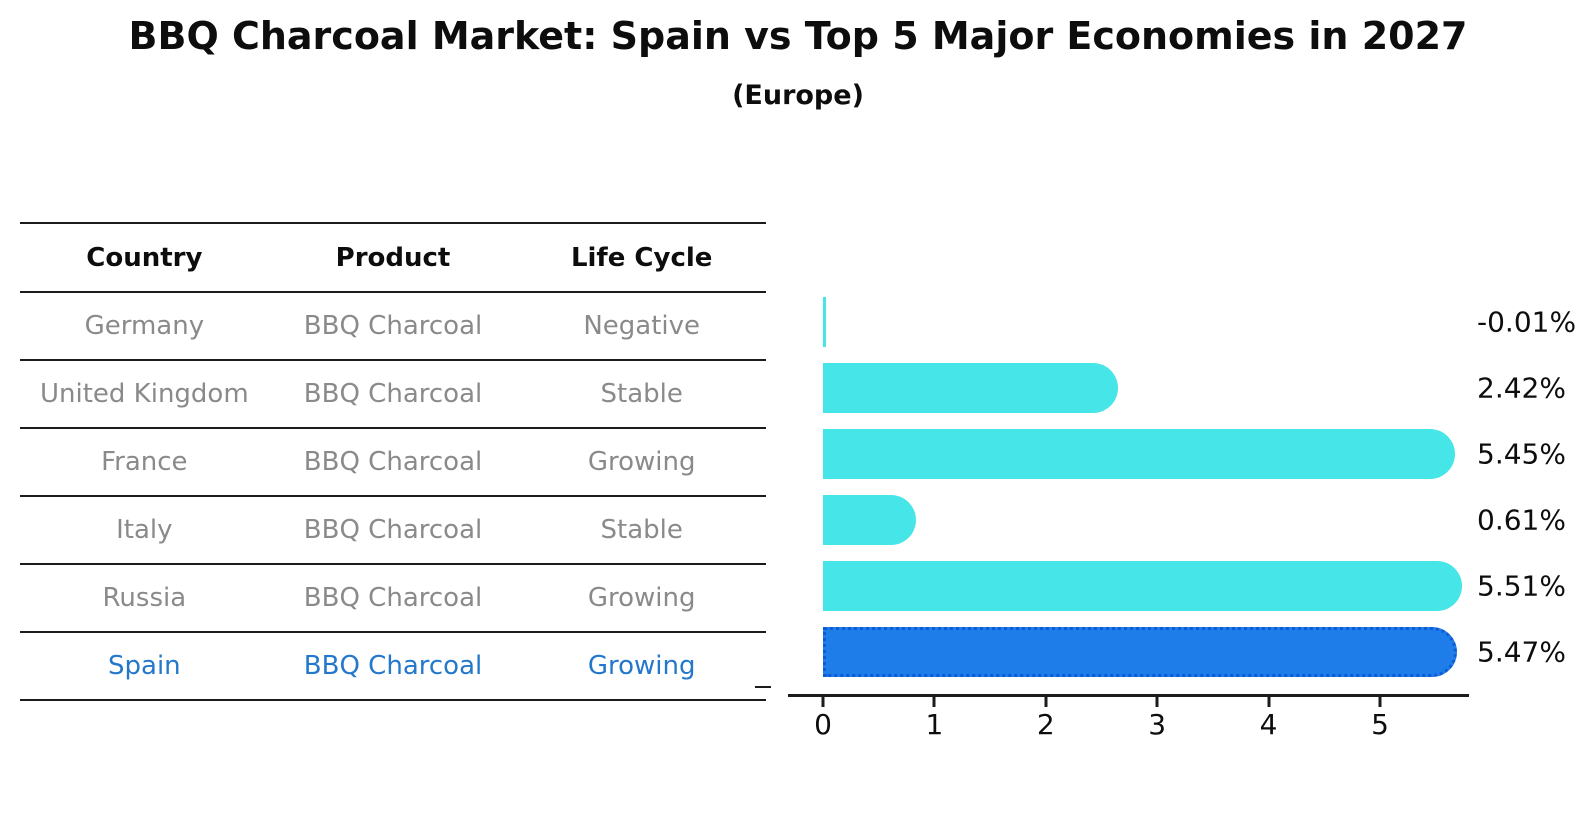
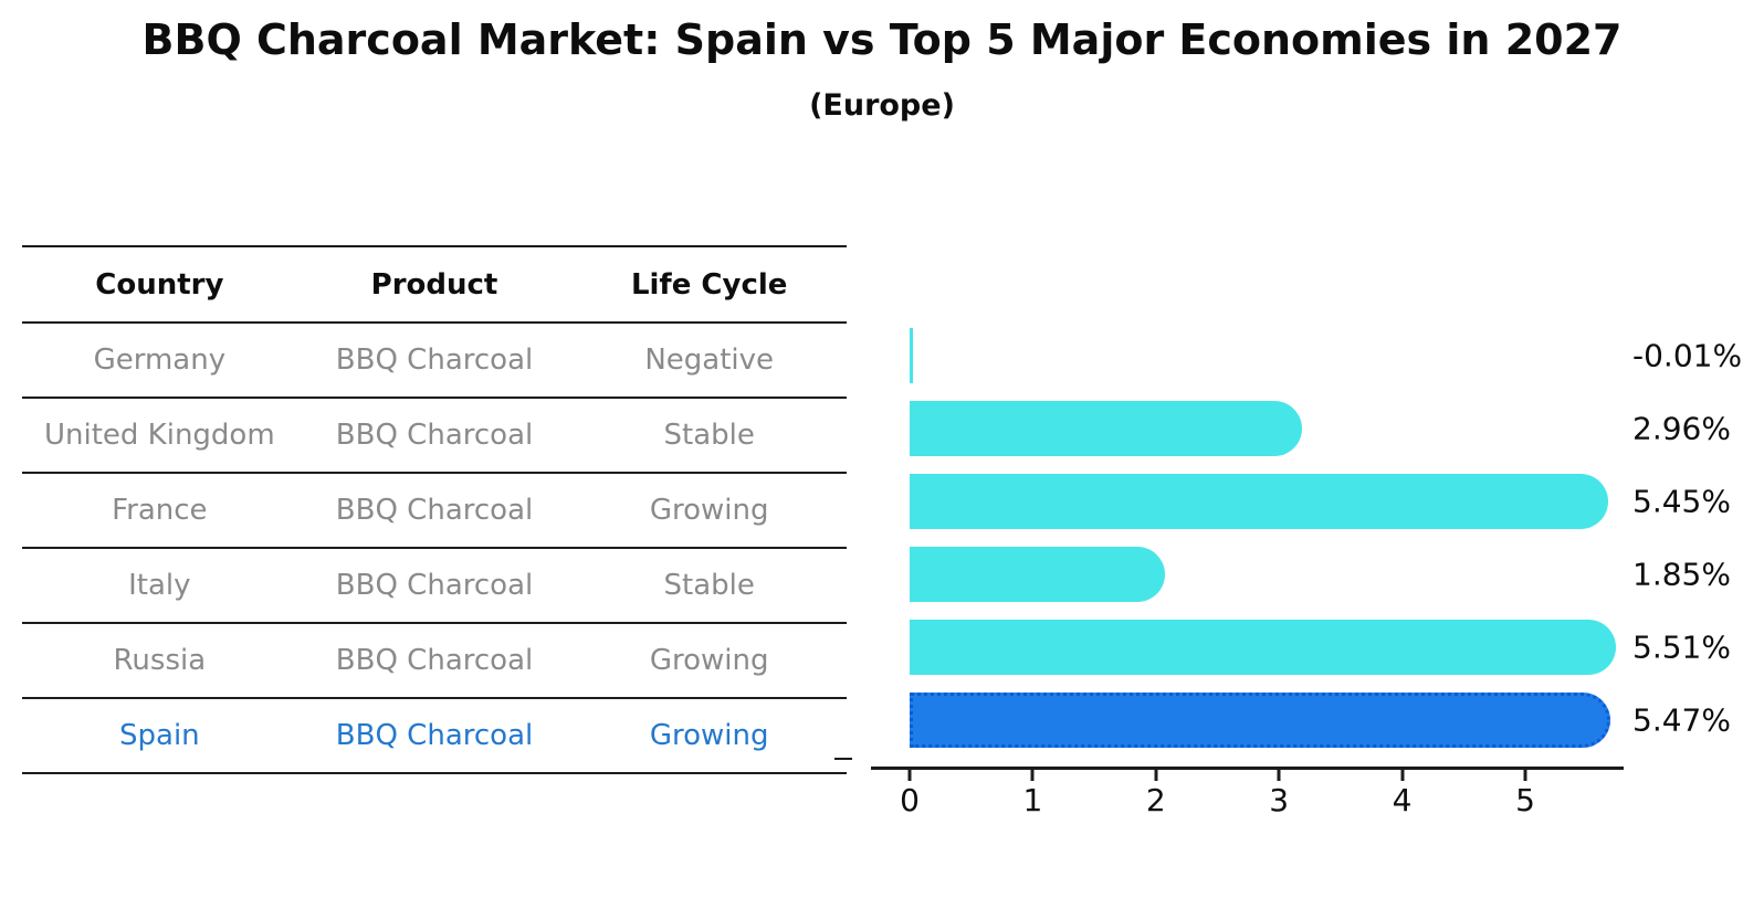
United Kingdom: 2.42% -> 2.96%
Italy: 0.61% -> 1.85%
